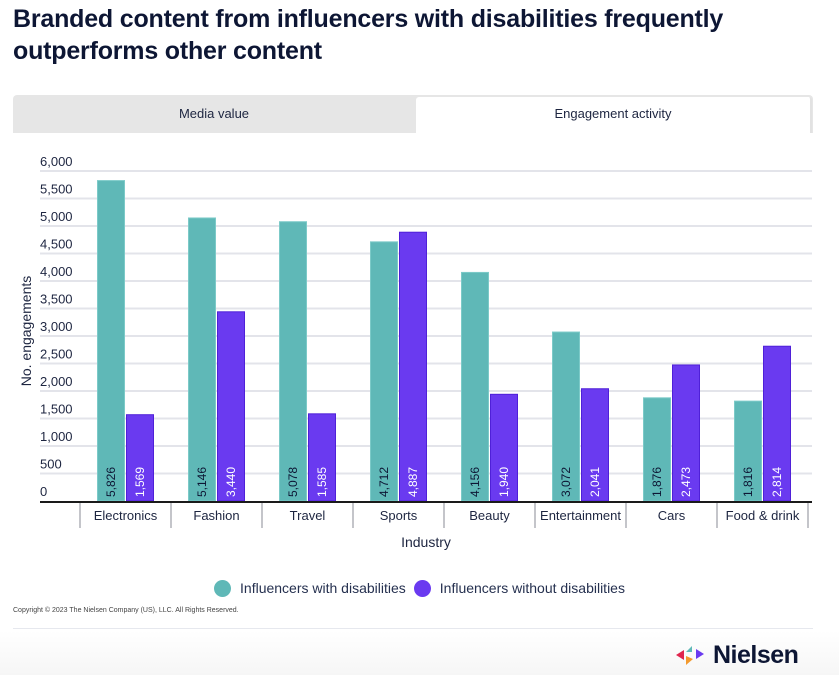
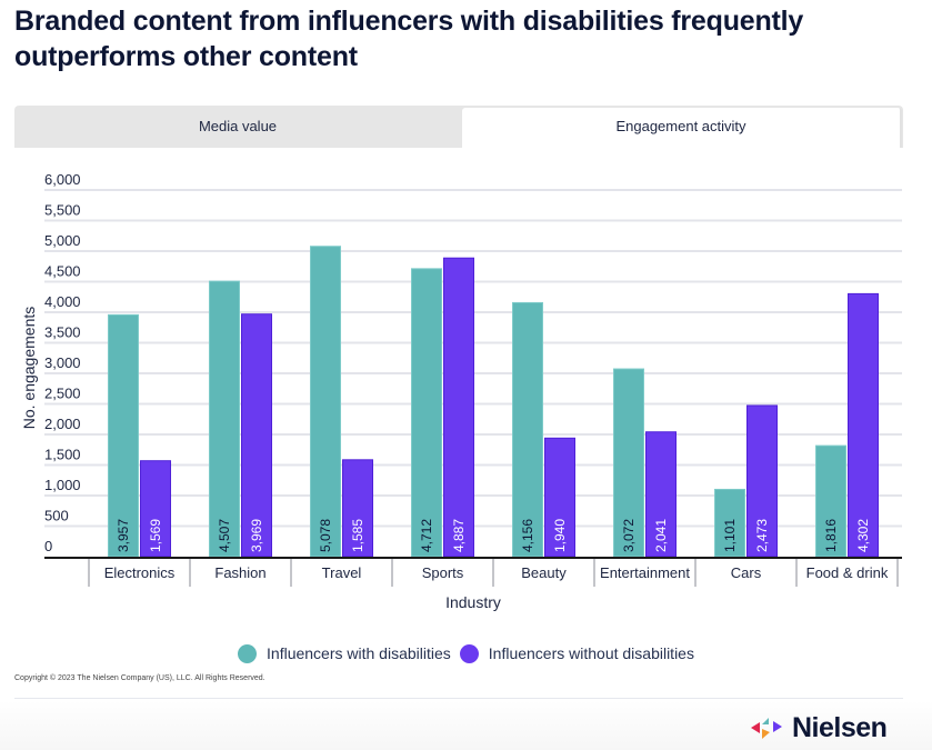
Influencers with disabilities/Electronics: 5,826 -> 3,957
Influencers with disabilities/Fashion: 5,146 -> 4,507
Influencers without disabilities/Fashion: 3,440 -> 3,969
Influencers with disabilities/Cars: 1,876 -> 1,101
Influencers without disabilities/Food & drink: 2,814 -> 4,302
